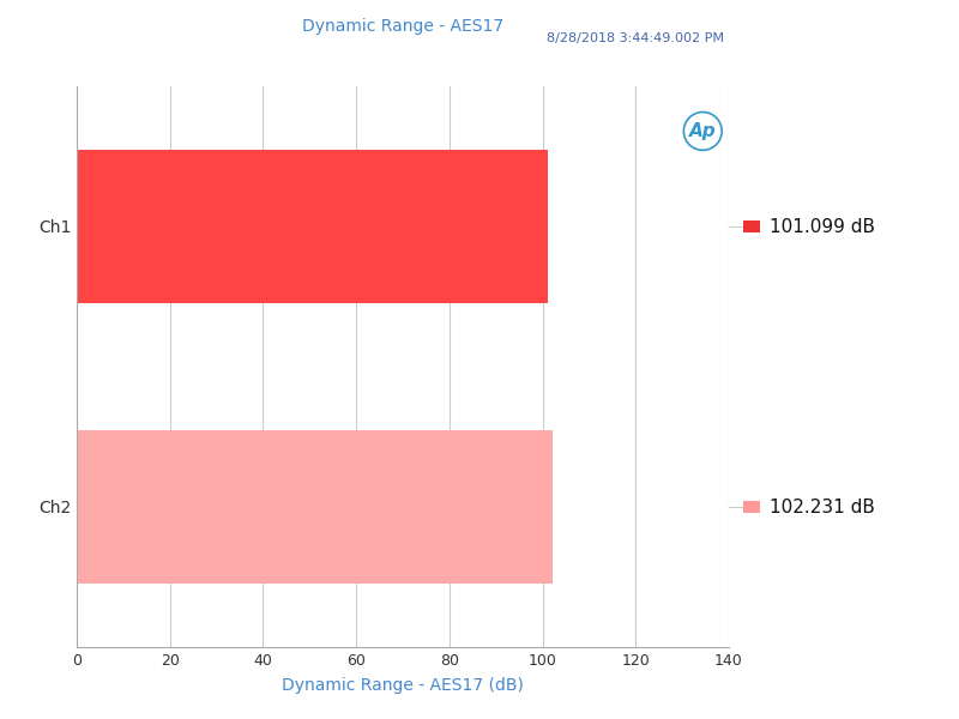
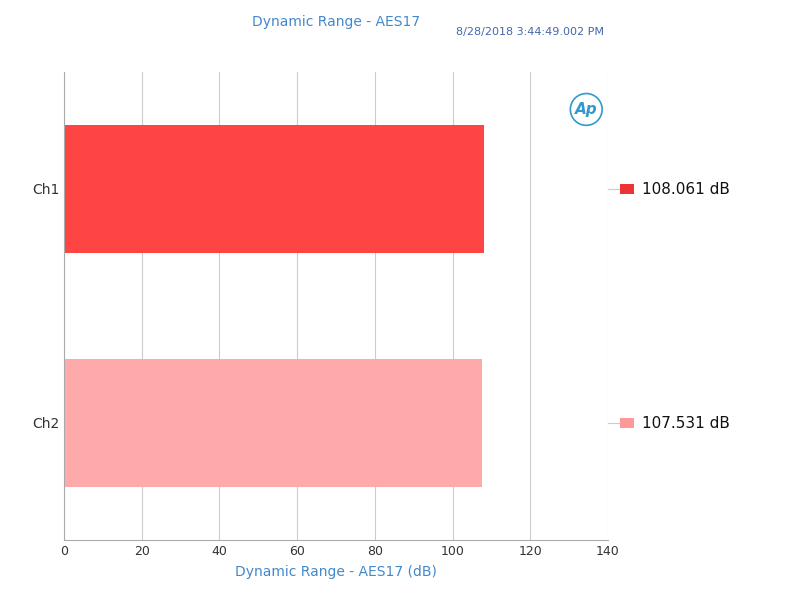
Ch1: 101.099 -> 108.061
Ch2: 102.231 -> 107.531
